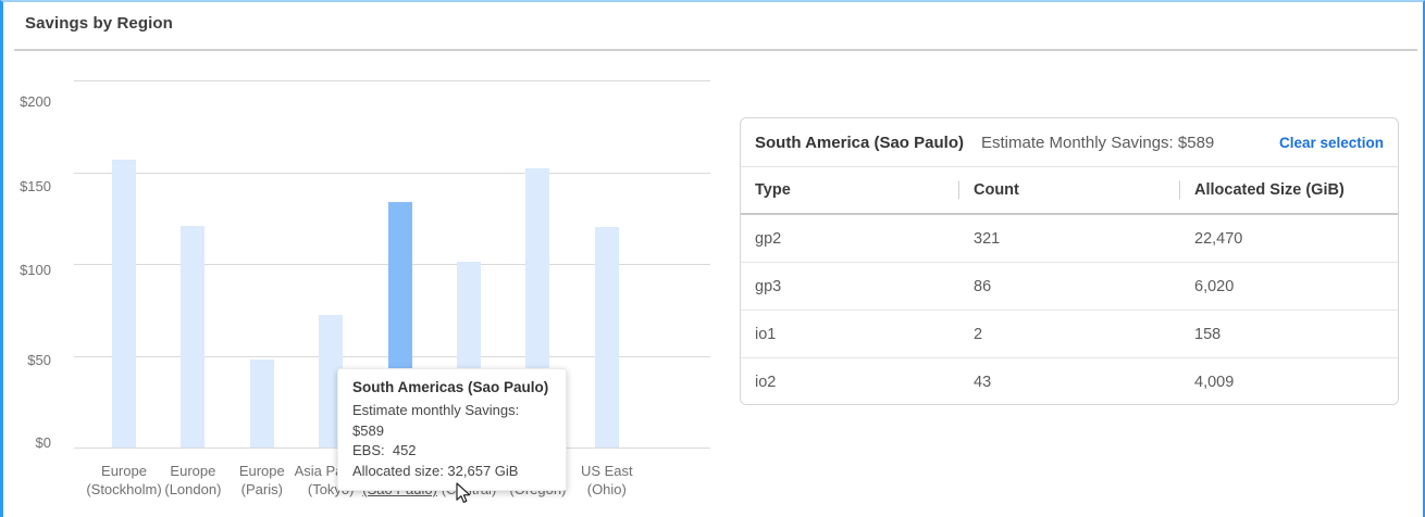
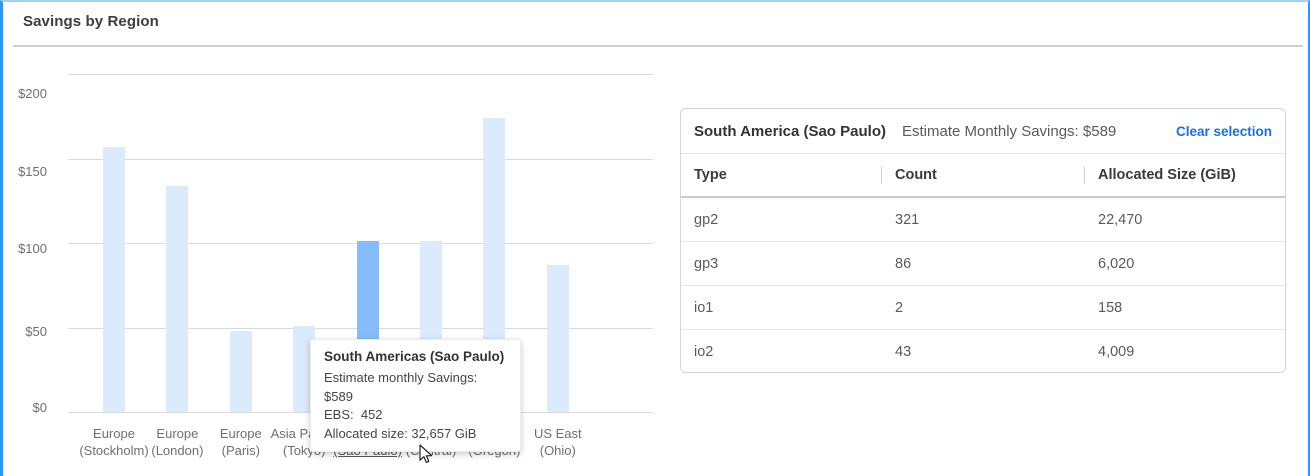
Europe (London): $121 -> $134
Asia Pacific (Tokyo): $72 -> $51
South America (Sao Paulo): $134 -> $101
US west (Oregon): $152 -> $174
US East (Ohio): $120 -> $87
